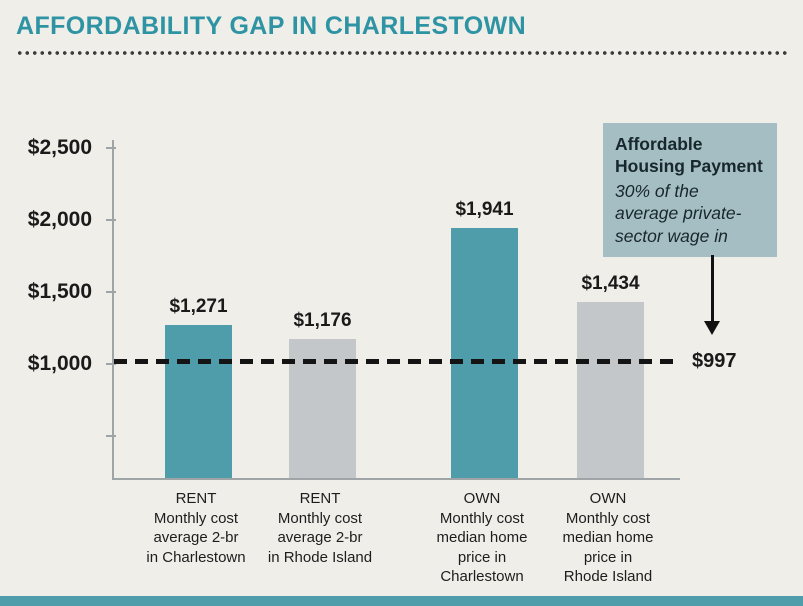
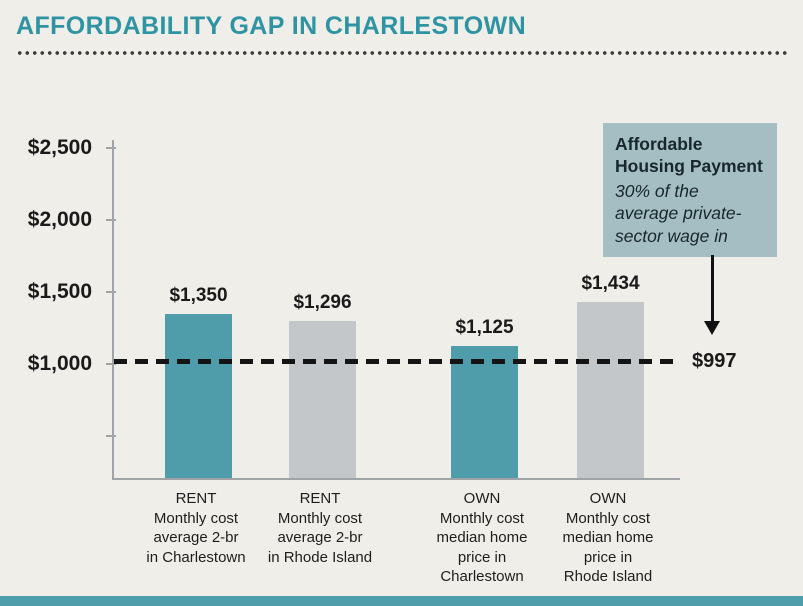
RENT Monthly cost average 2-br in Charlestown: $1,271 -> $1,350
RENT Monthly cost average 2-br in Rhode Island: $1,176 -> $1,296
OWN Monthly cost median home price in Charlestown: $1,941 -> $1,125
